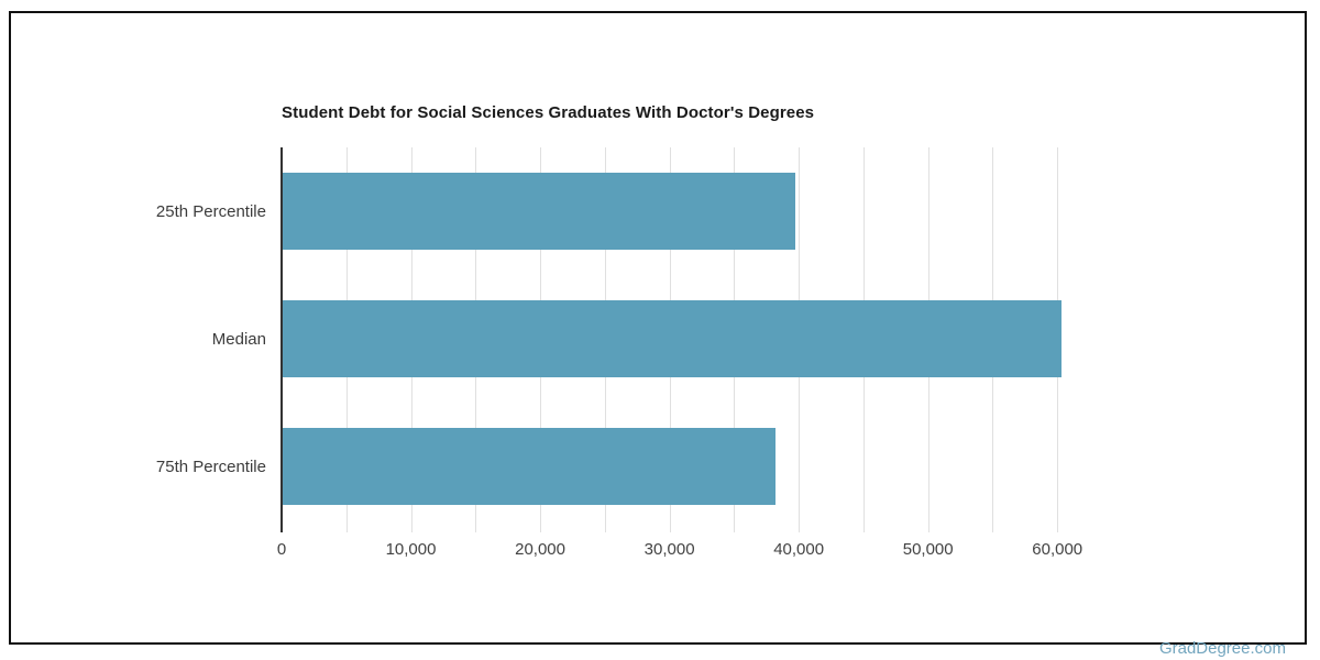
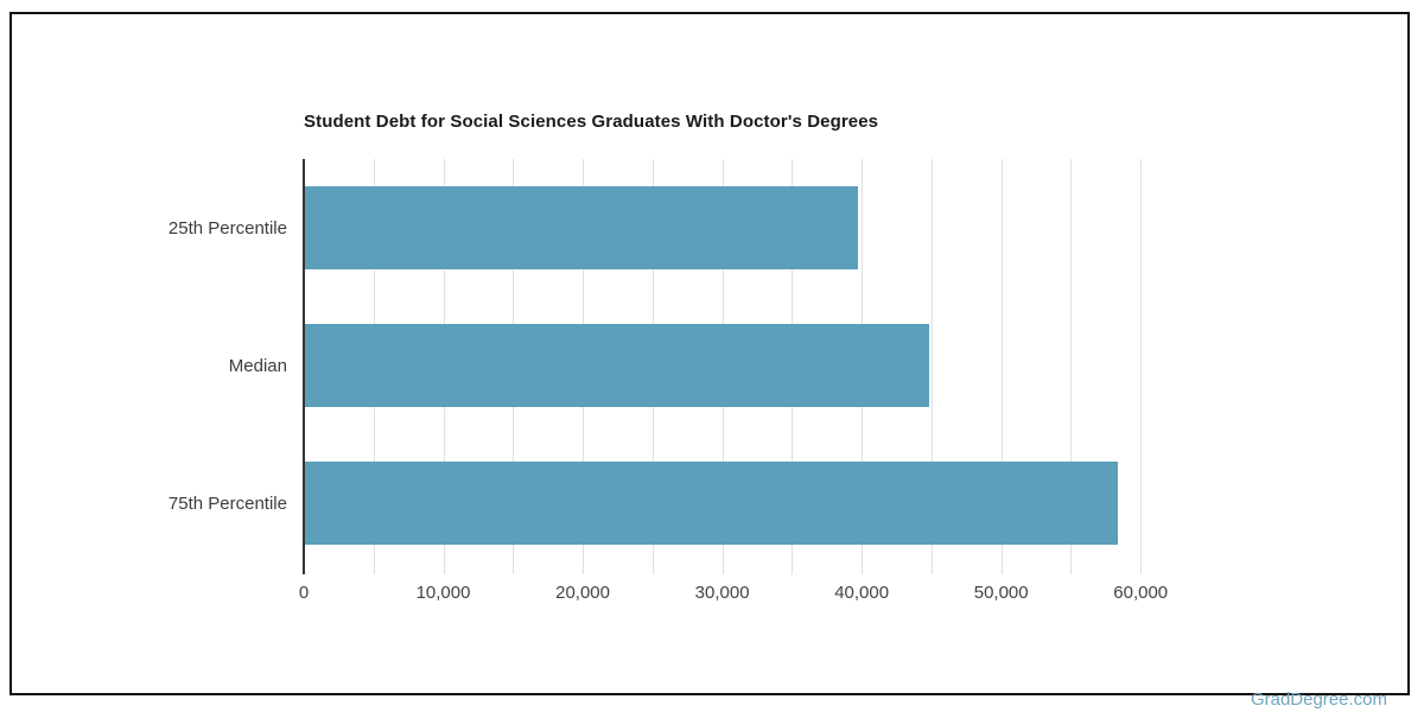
Median: 60300 -> 44800
75th Percentile: 38200 -> 58400
